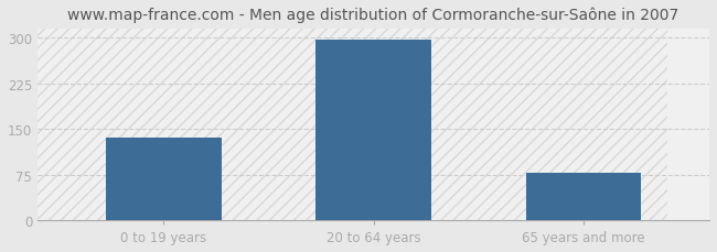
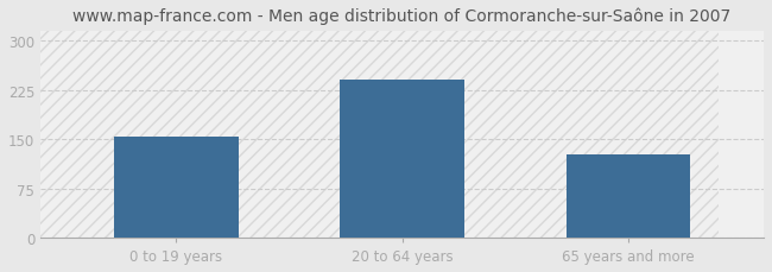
0 to 19 years: 135 -> 154
20 to 64 years: 297 -> 240
65 years and more: 78 -> 126
